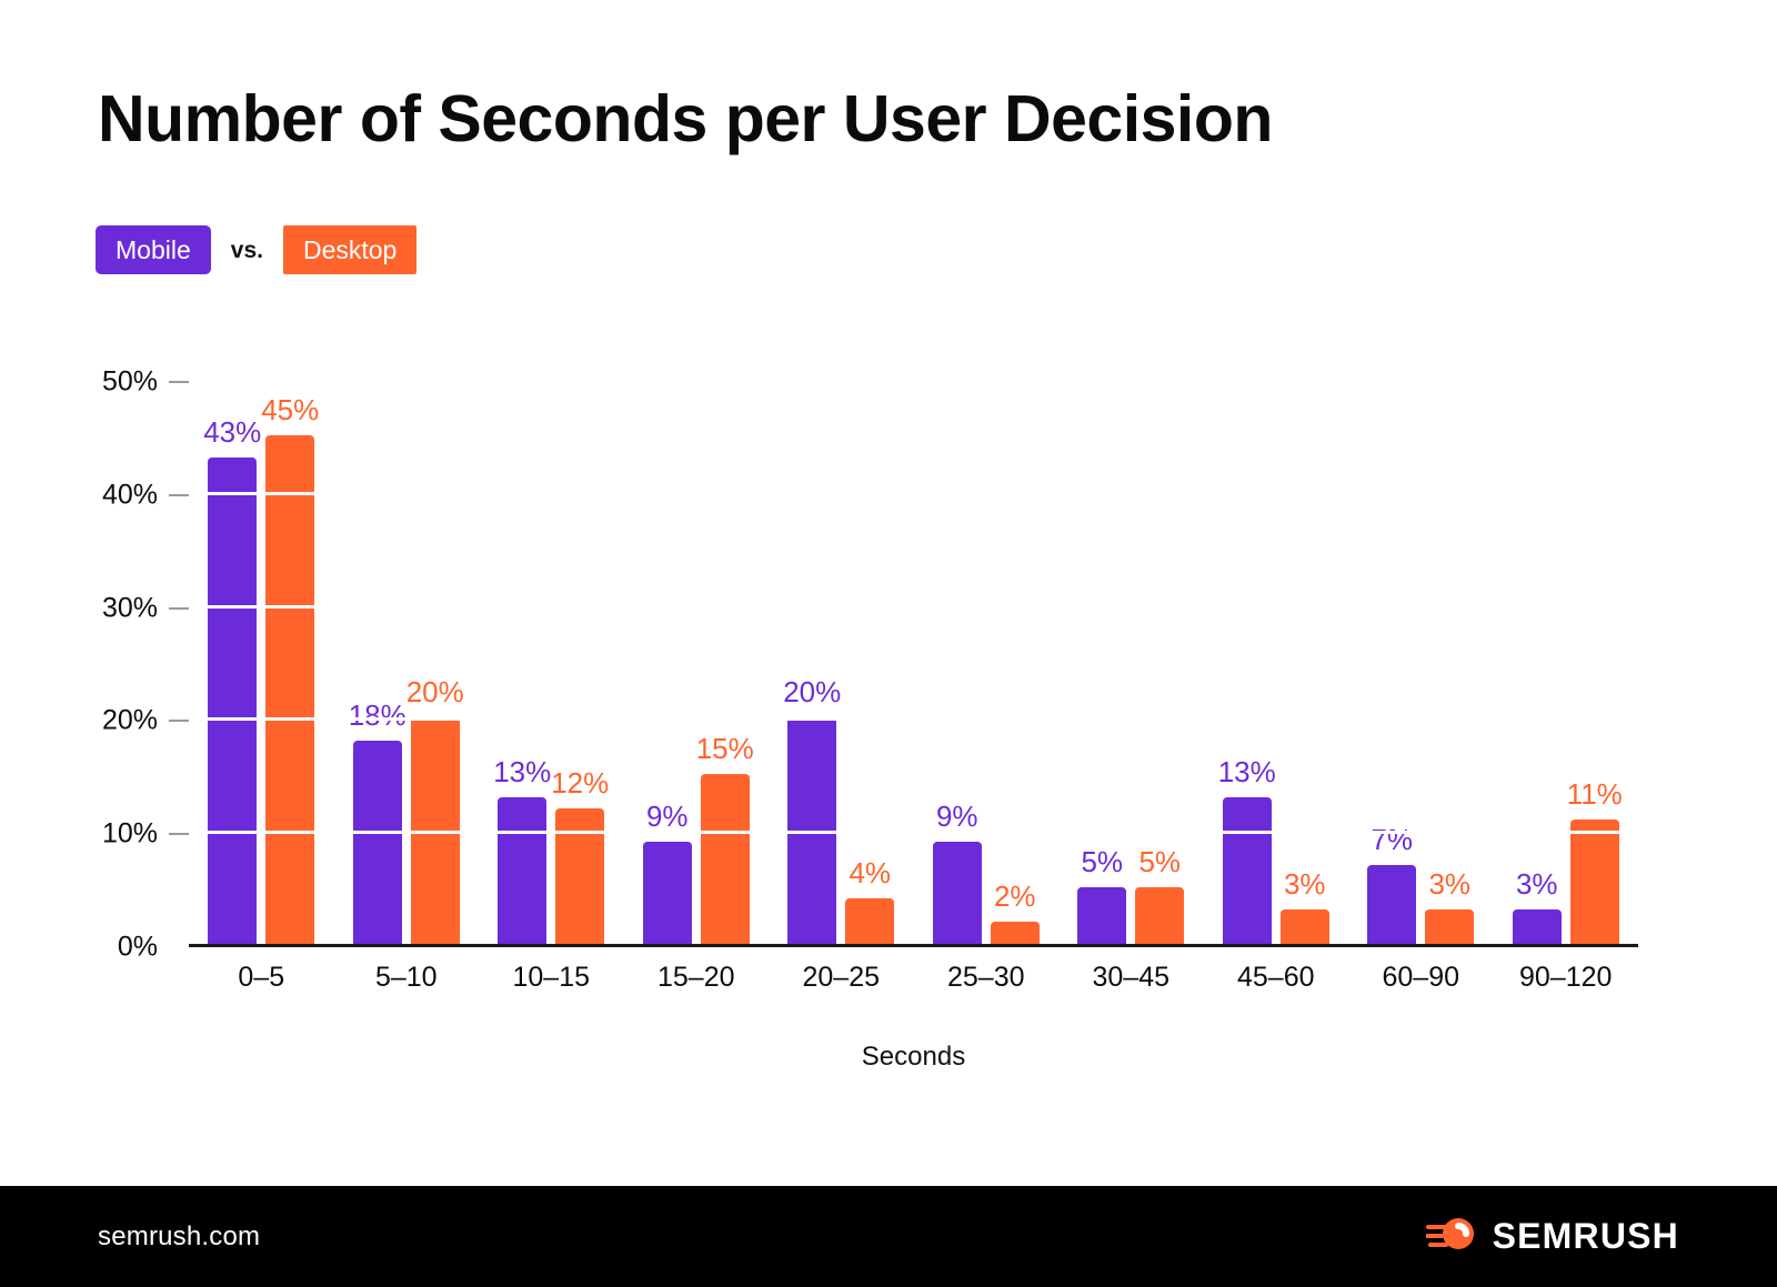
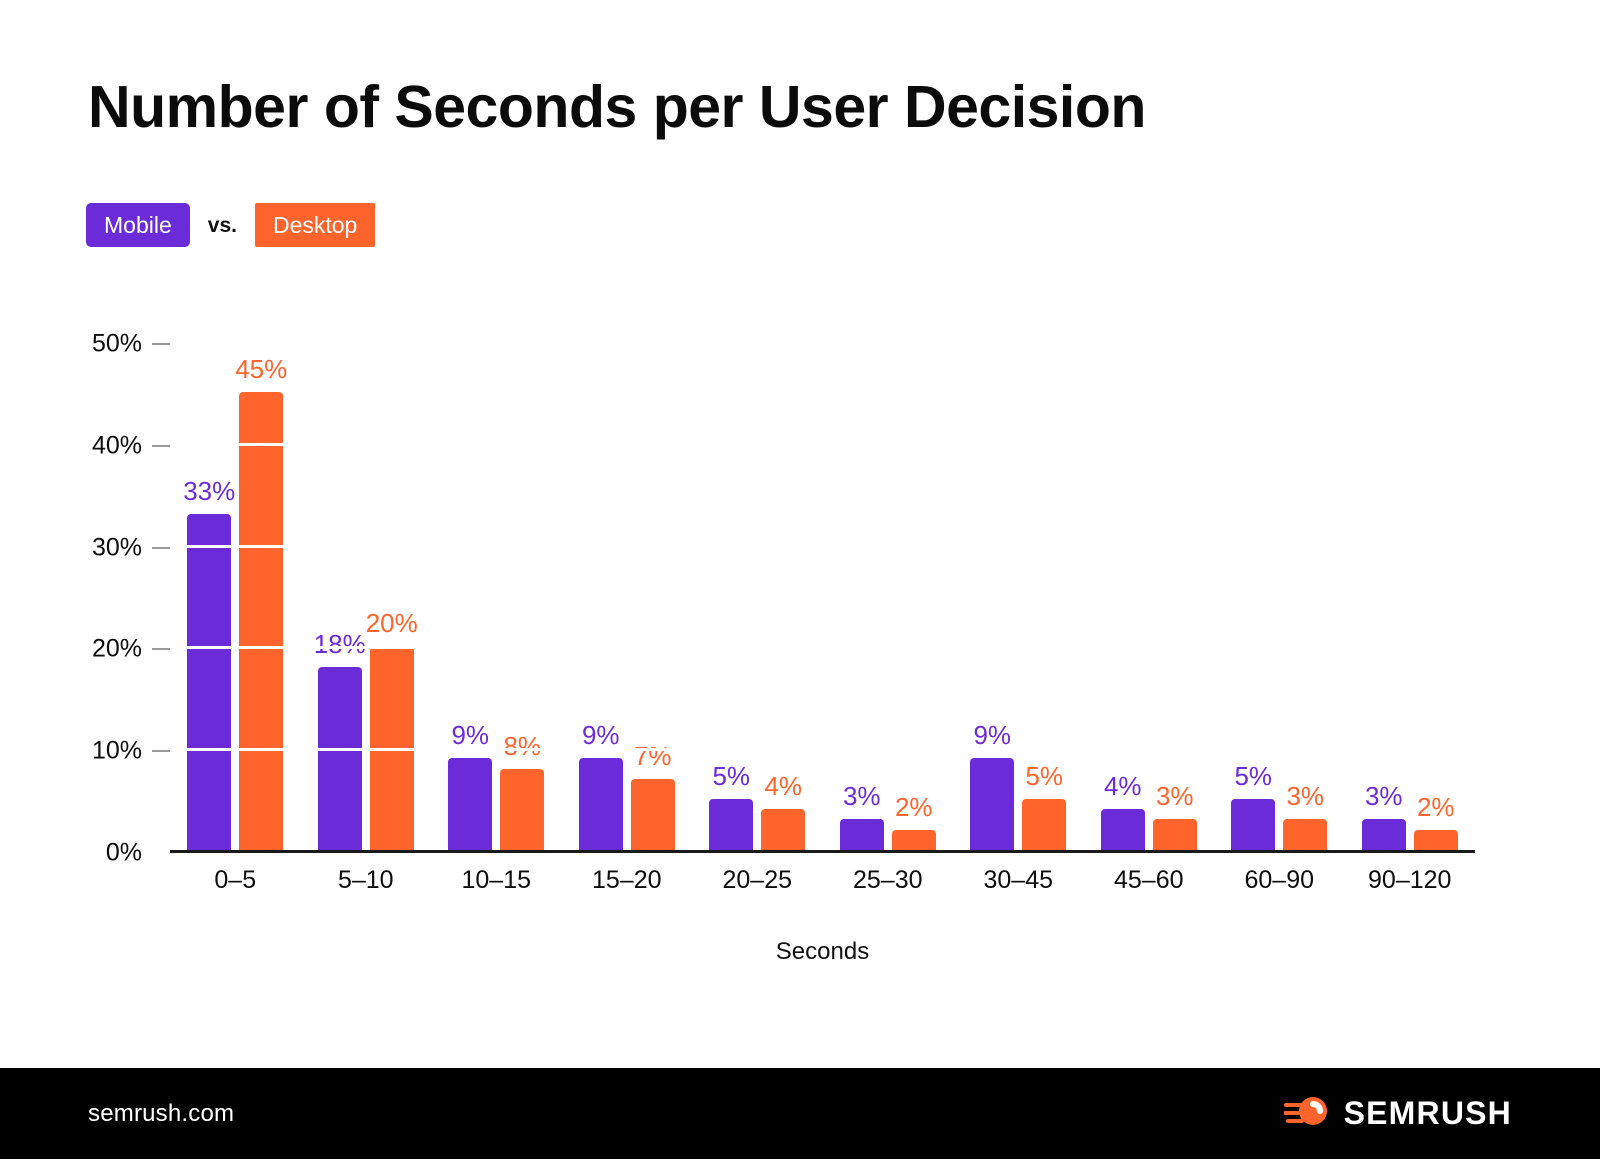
Mobile/0–5: 43% -> 33%
Mobile/10–15: 13% -> 9%
Desktop/10–15: 12% -> 8%
Desktop/15–20: 15% -> 7%
Mobile/20–25: 20% -> 5%
Mobile/25–30: 9% -> 3%
Mobile/30–45: 5% -> 9%
Mobile/45–60: 13% -> 4%
Mobile/60–90: 7% -> 5%
Desktop/90–120: 11% -> 2%
